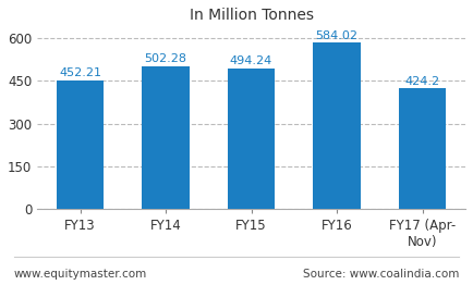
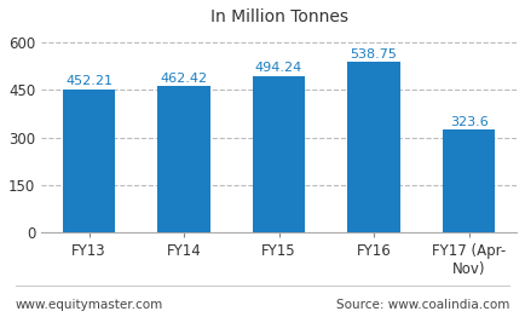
FY14: 502.28 -> 462.42
FY16: 584.02 -> 538.75
FY17 (Apr- Nov): 424.2 -> 323.6
